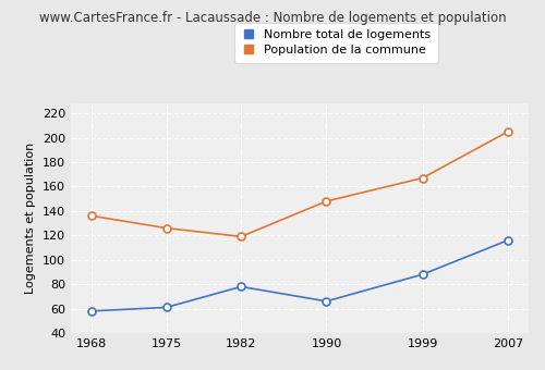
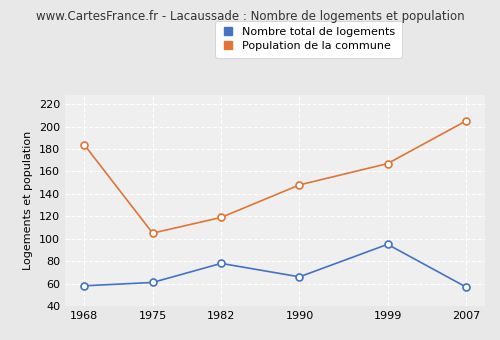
Population de la commune/1968: 136 -> 184
Population de la commune/1975: 126 -> 105
Nombre total de logements/1999: 88 -> 95
Nombre total de logements/2007: 116 -> 57
